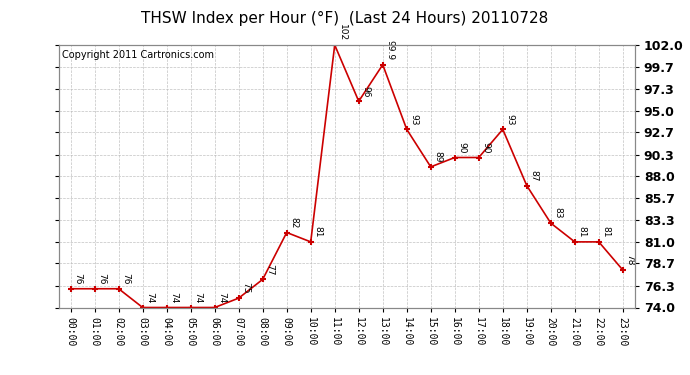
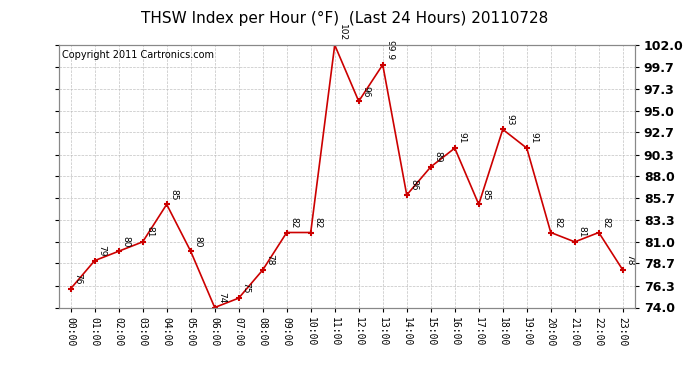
01:00: 76 -> 79
02:00: 76 -> 80
03:00: 74 -> 81
04:00: 74 -> 85
05:00: 74 -> 80
08:00: 77 -> 78
10:00: 81 -> 82
14:00: 93 -> 86
16:00: 90 -> 91
17:00: 90 -> 85
19:00: 87 -> 91
20:00: 83 -> 82
22:00: 81 -> 82
